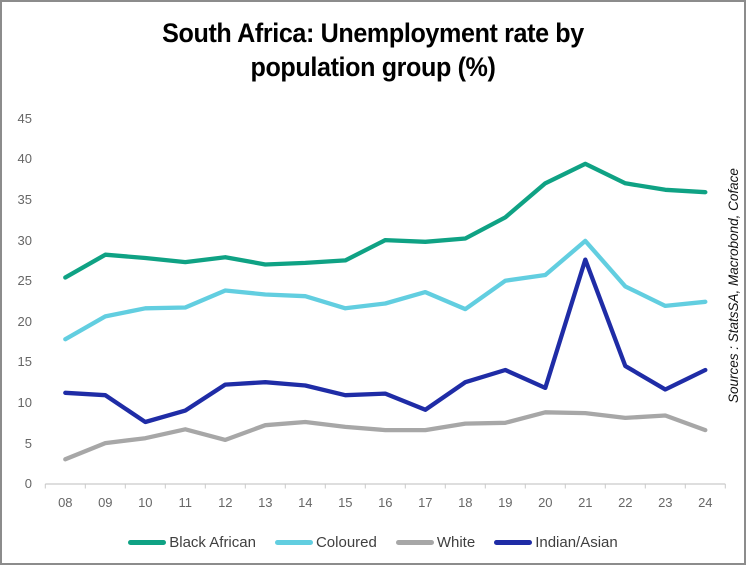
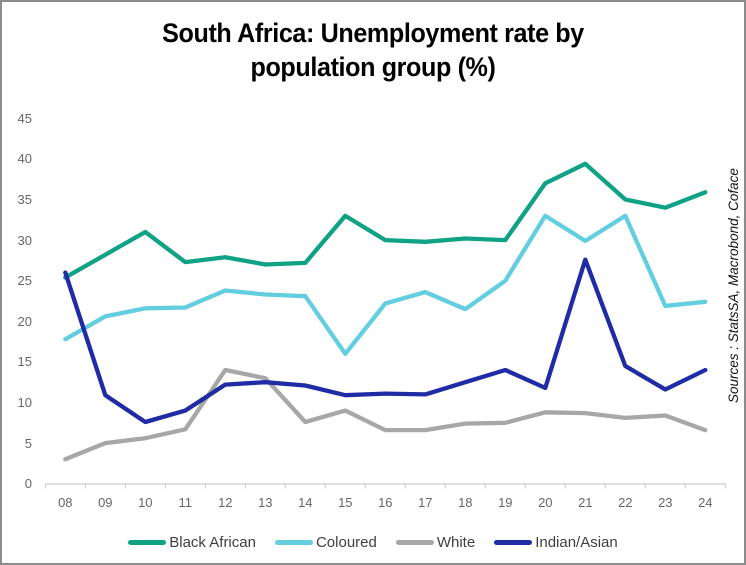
Indian/Asian/08: 11 -> 26
Black African/10: 28 -> 31
White/12: 5 -> 14
White/13: 7 -> 13
Black African/15: 28 -> 33
Coloured/15: 22 -> 16
White/15: 7 -> 9
Indian/Asian/17: 9 -> 11
Black African/19: 33 -> 30
Coloured/20: 26 -> 33
Black African/22: 37 -> 35
Coloured/22: 24 -> 33
Black African/23: 36 -> 34
